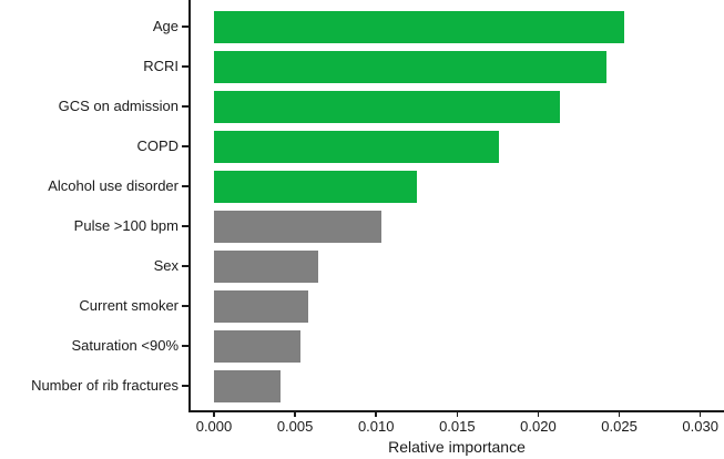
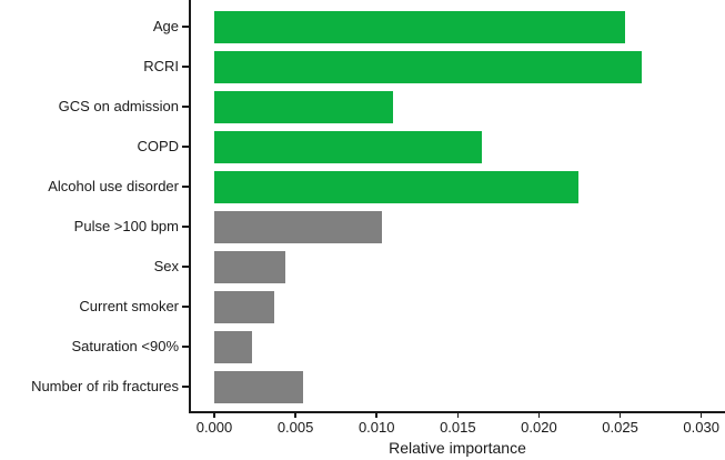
RCRI: 0.0242 -> 0.0263
GCS on admission: 0.0213 -> 0.0110
COPD: 0.0176 -> 0.0165
Alcohol use disorder: 0.0125 -> 0.0224
Sex: 0.0064 -> 0.0044
Current smoker: 0.0058 -> 0.0037
Saturation <90%: 0.0053 -> 0.0023
Number of rib fractures: 0.0041 -> 0.0055
